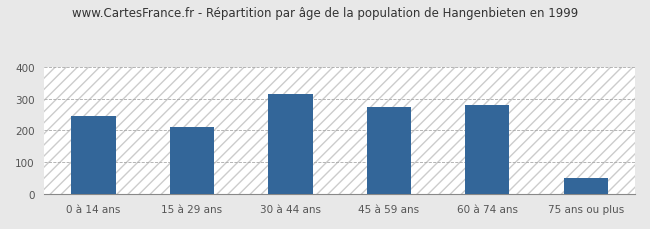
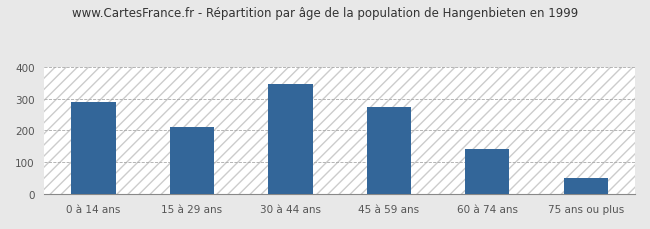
0 à 14 ans: 245 -> 288
30 à 44 ans: 315 -> 347
60 à 74 ans: 280 -> 141
